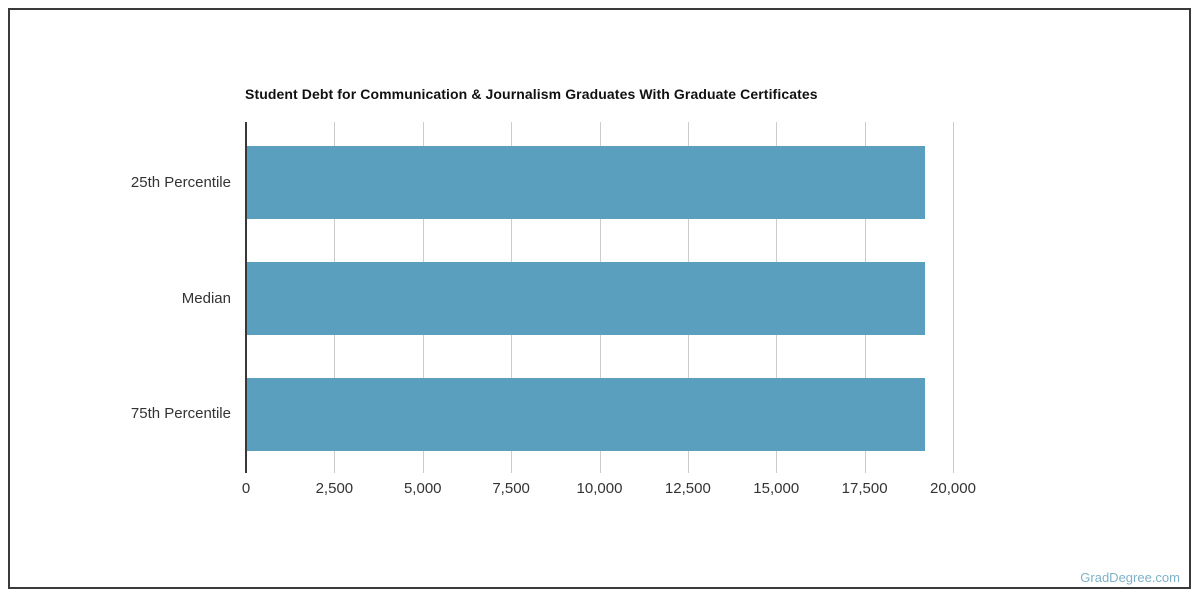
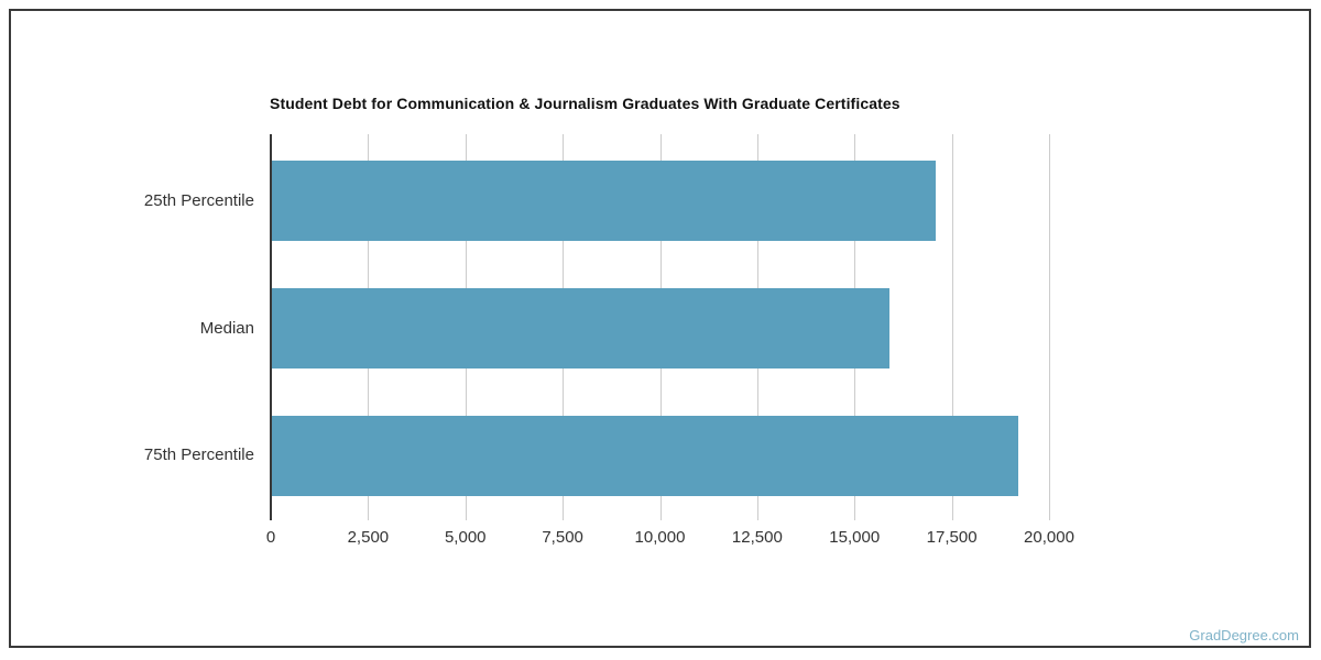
25th Percentile: 19200 -> 17100
Median: 19200 -> 15900
